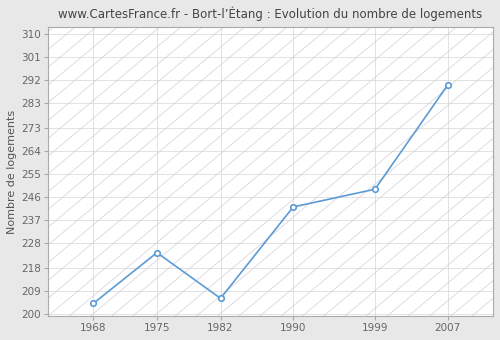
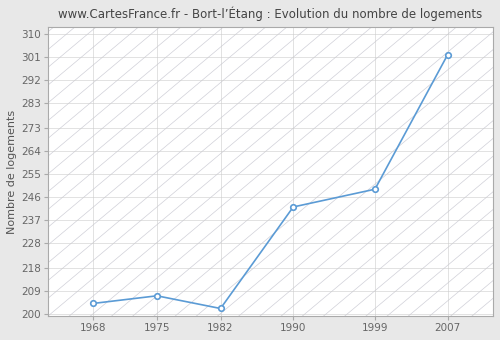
1975: 224 -> 207
1982: 206 -> 202
2007: 290 -> 302
